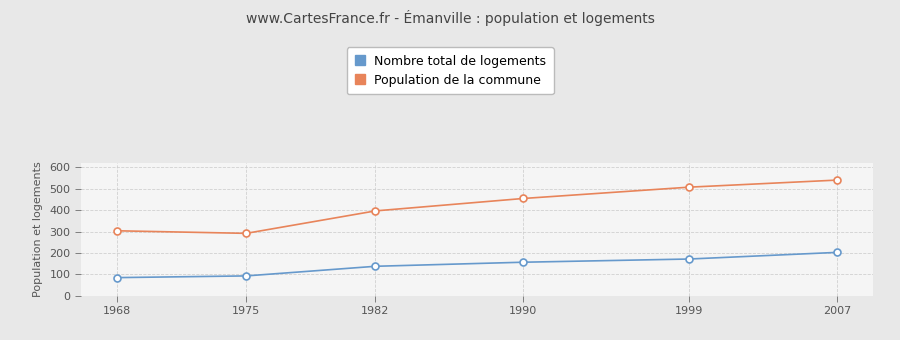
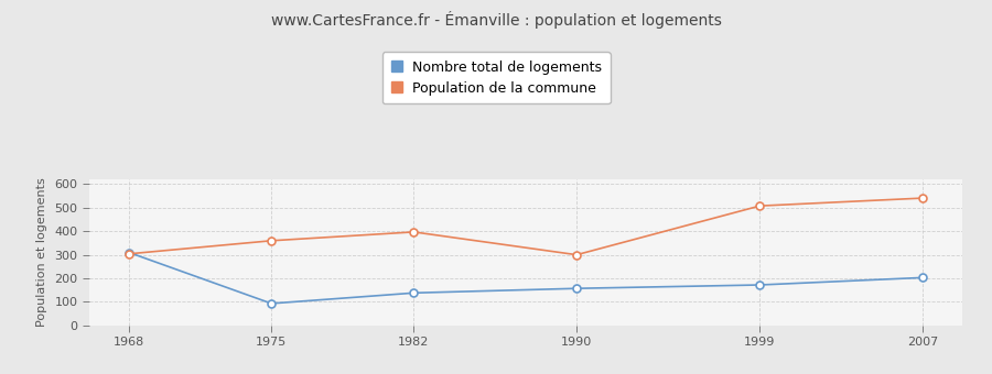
Nombre total de logements/1968: 85 -> 310
Population de la commune/1975: 292 -> 360
Population de la commune/1990: 455 -> 300
